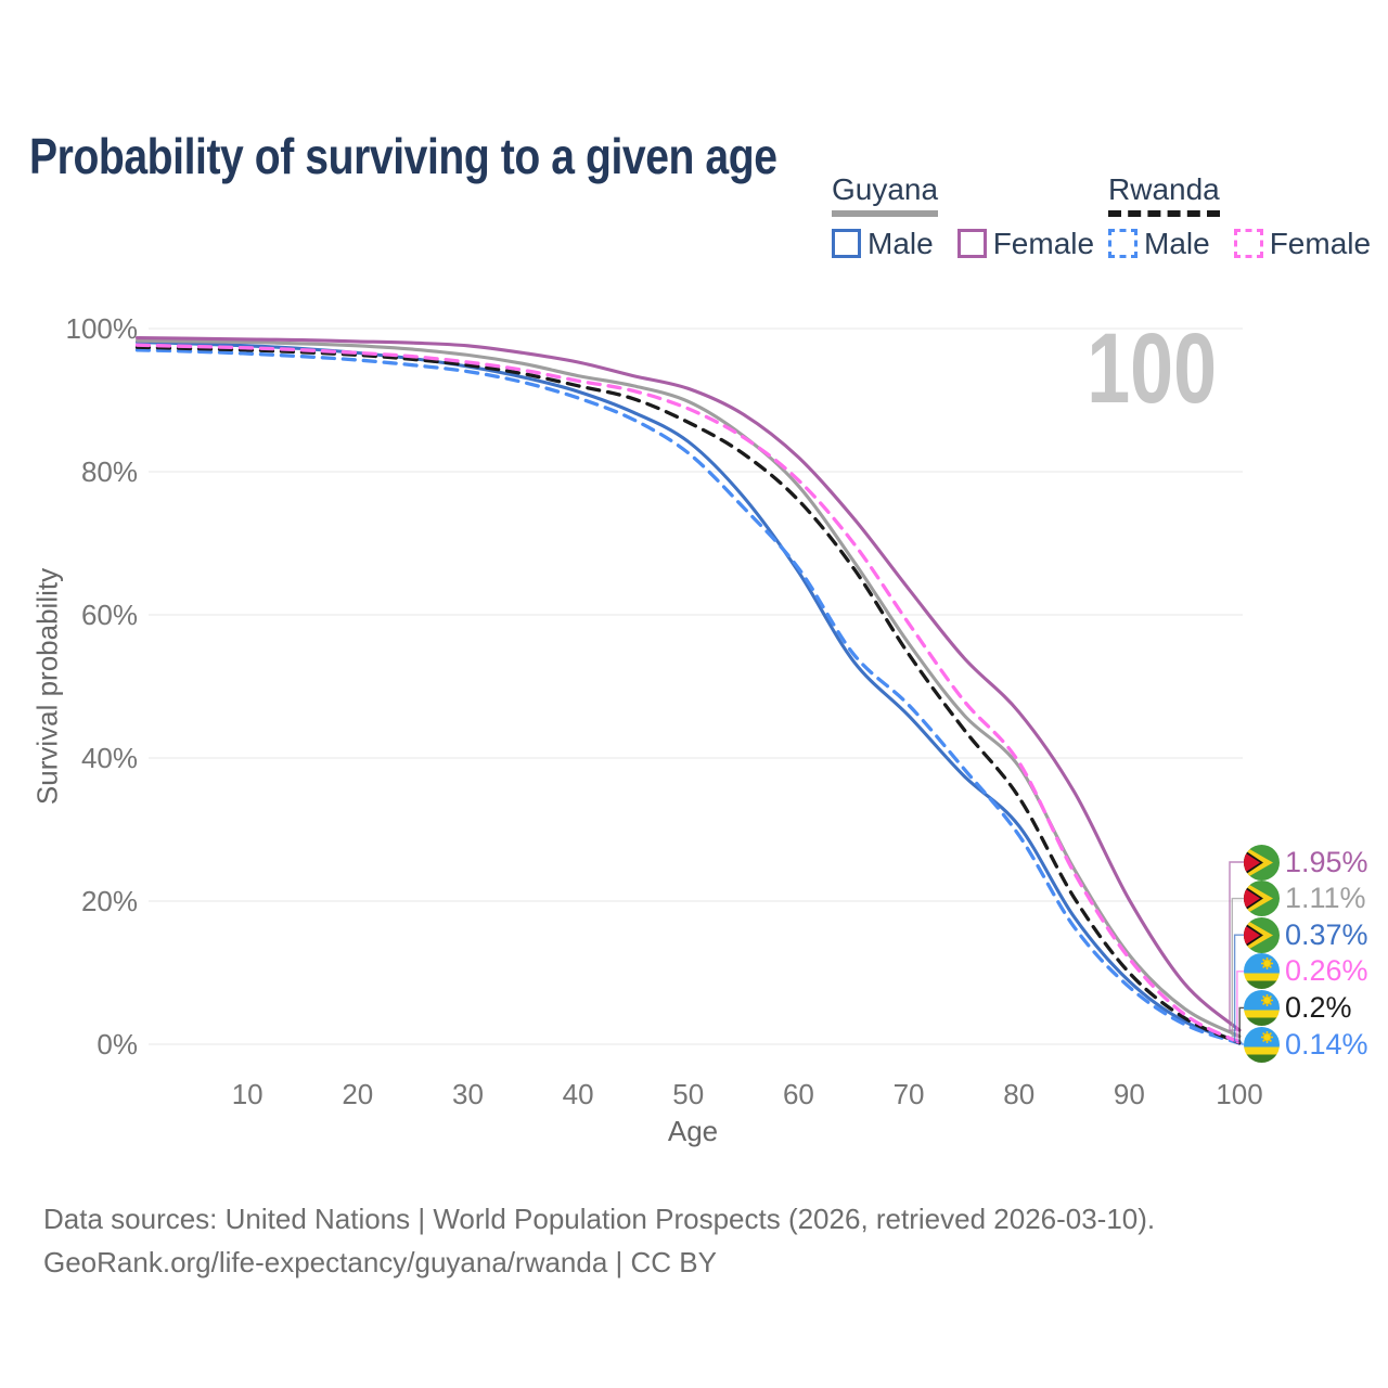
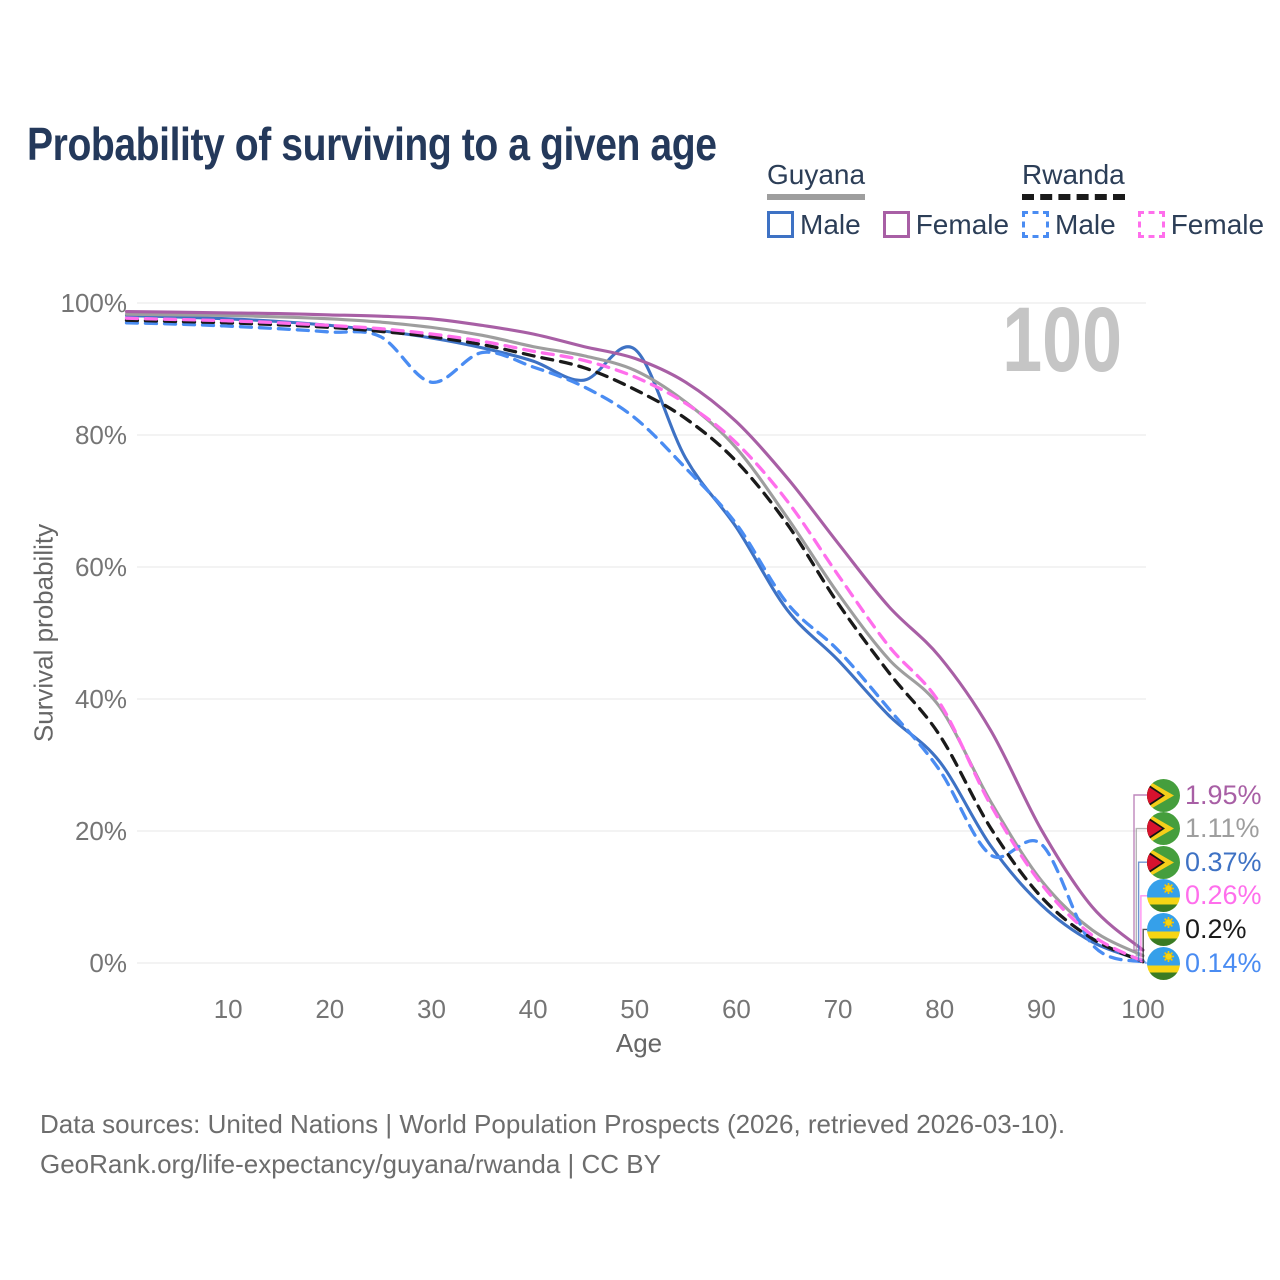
Rwanda Male/30: 94% -> 88%
Guyana Male/50: 84% -> 93%
Rwanda Male/90: 8% -> 18%
